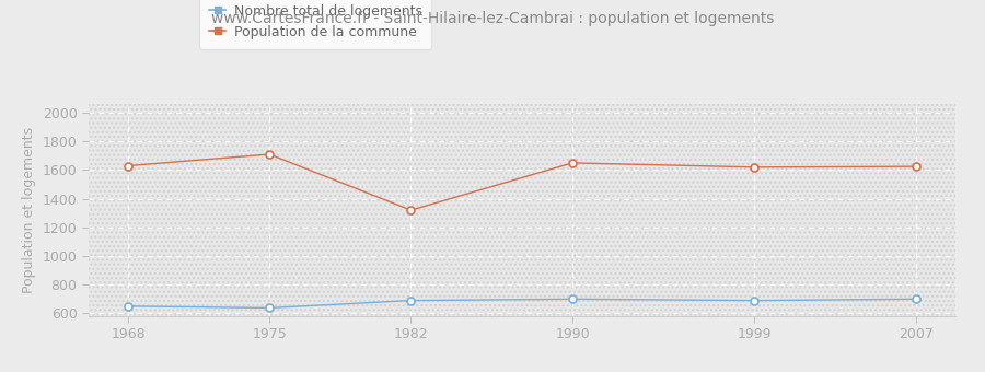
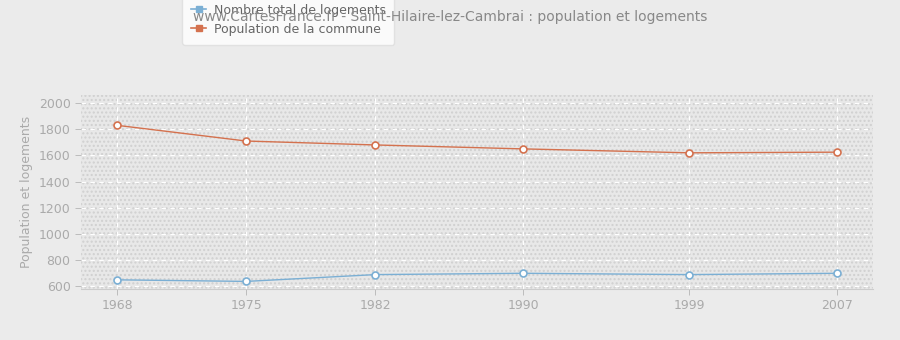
Population de la commune/1968: 1630 -> 1830
Population de la commune/1982: 1320 -> 1680
